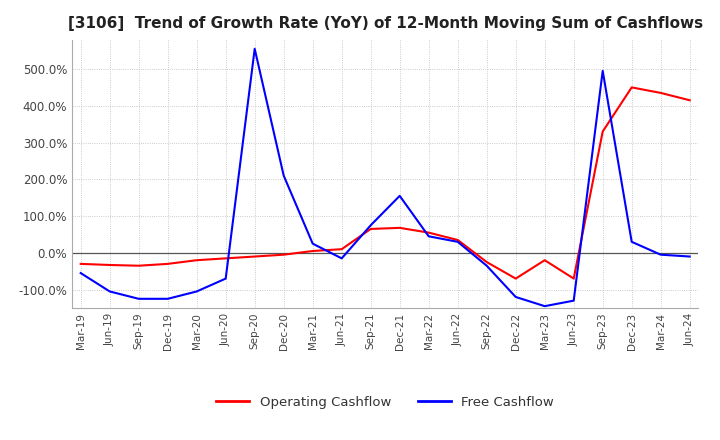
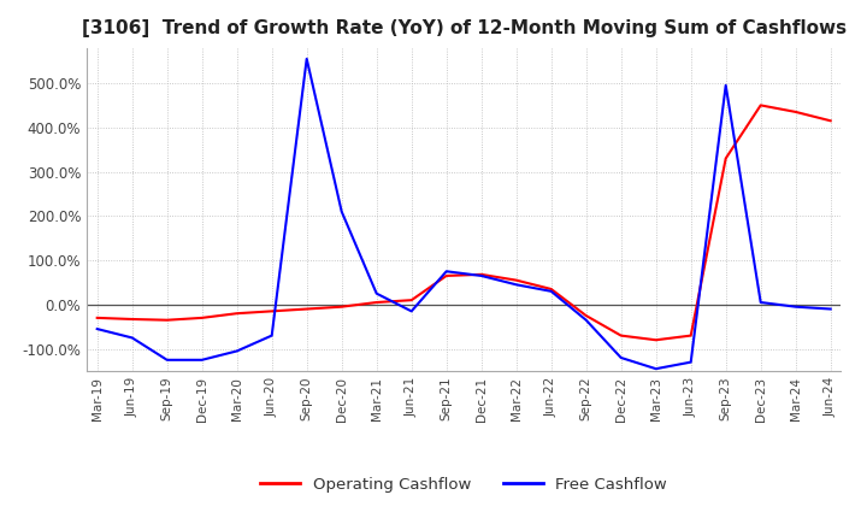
Free Cashflow/Jun-19: -105% -> -75%
Free Cashflow/Dec-21: 155% -> 65%
Operating Cashflow/Mar-23: -20% -> -80%
Free Cashflow/Dec-23: 30% -> 5%
